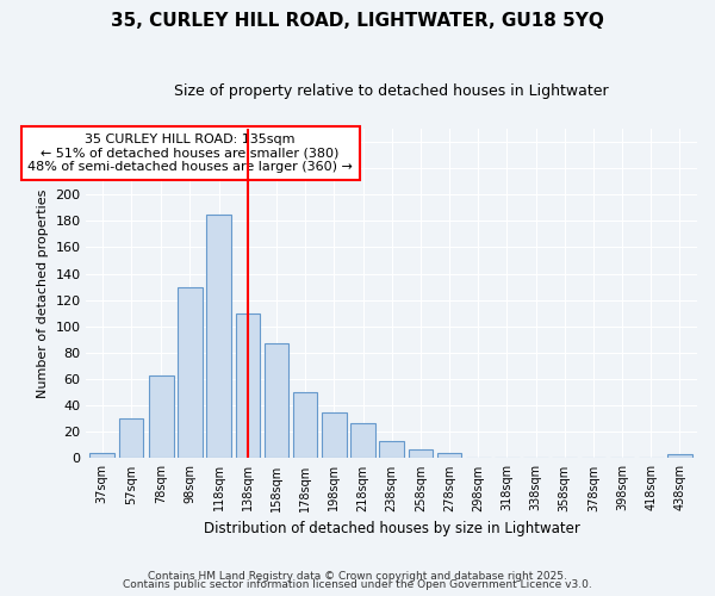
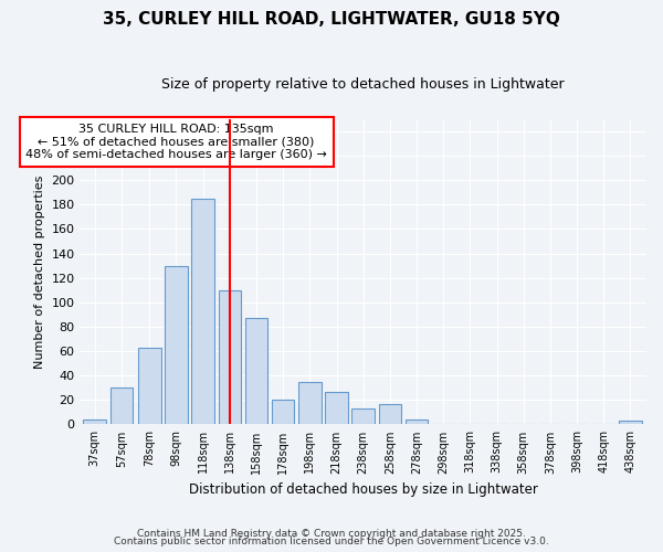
178sqm: 50 -> 20
258sqm: 7 -> 17
